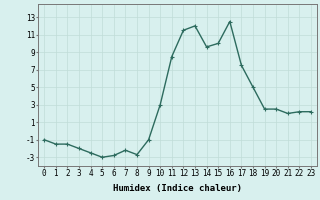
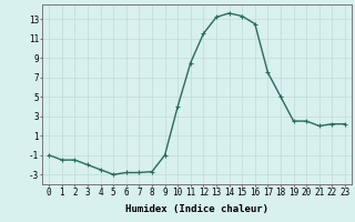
7: -2.2 -> -2.8
10: 3.0 -> 4.0
13: 12.0 -> 13.2
14: 9.6 -> 13.6
15: 10.0 -> 13.3
